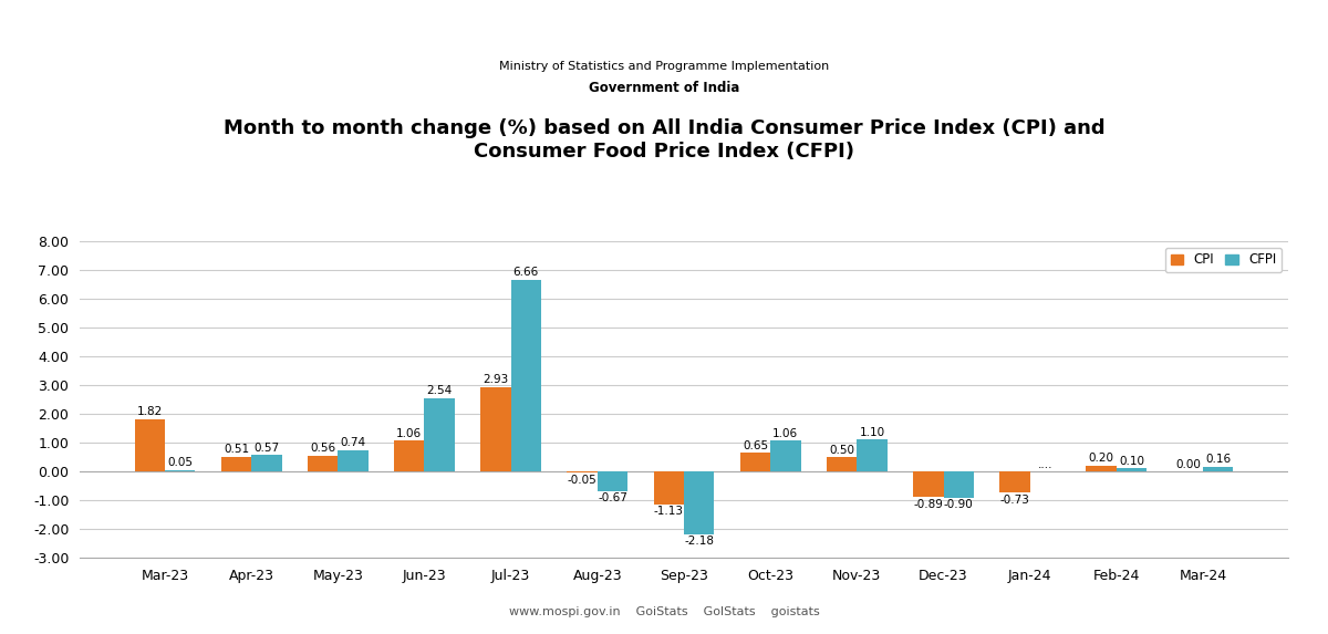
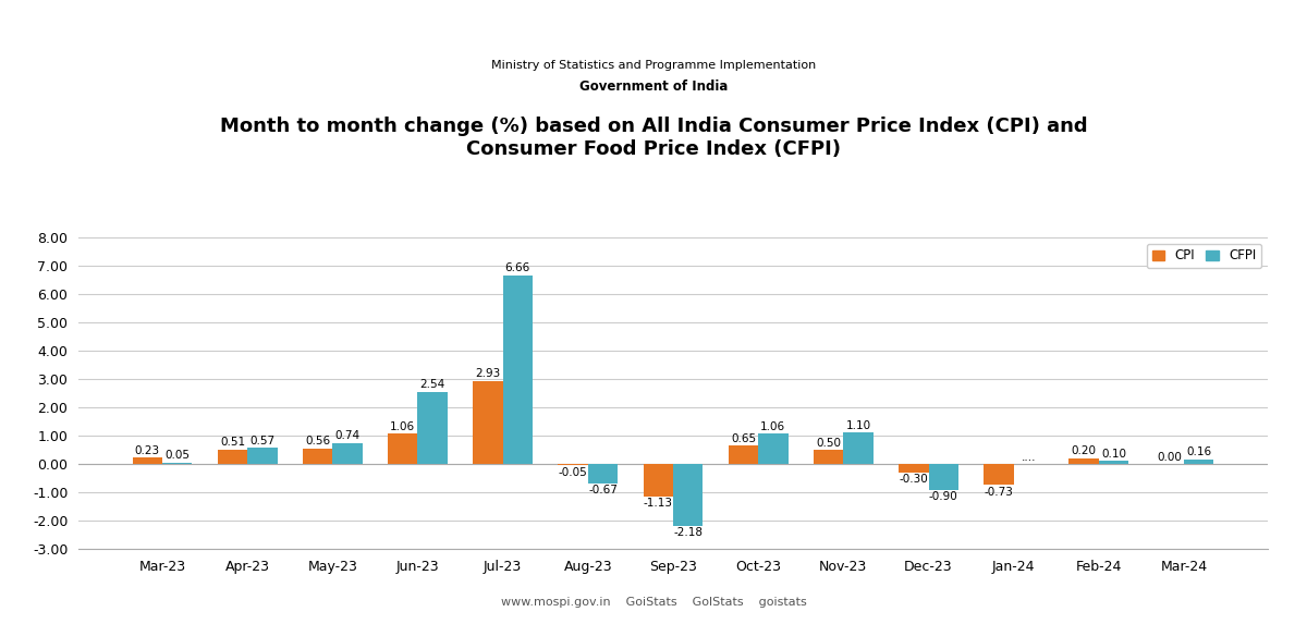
CPI/Mar-23: 1.82 -> 0.23
CPI/Dec-23: -0.89 -> -0.30
